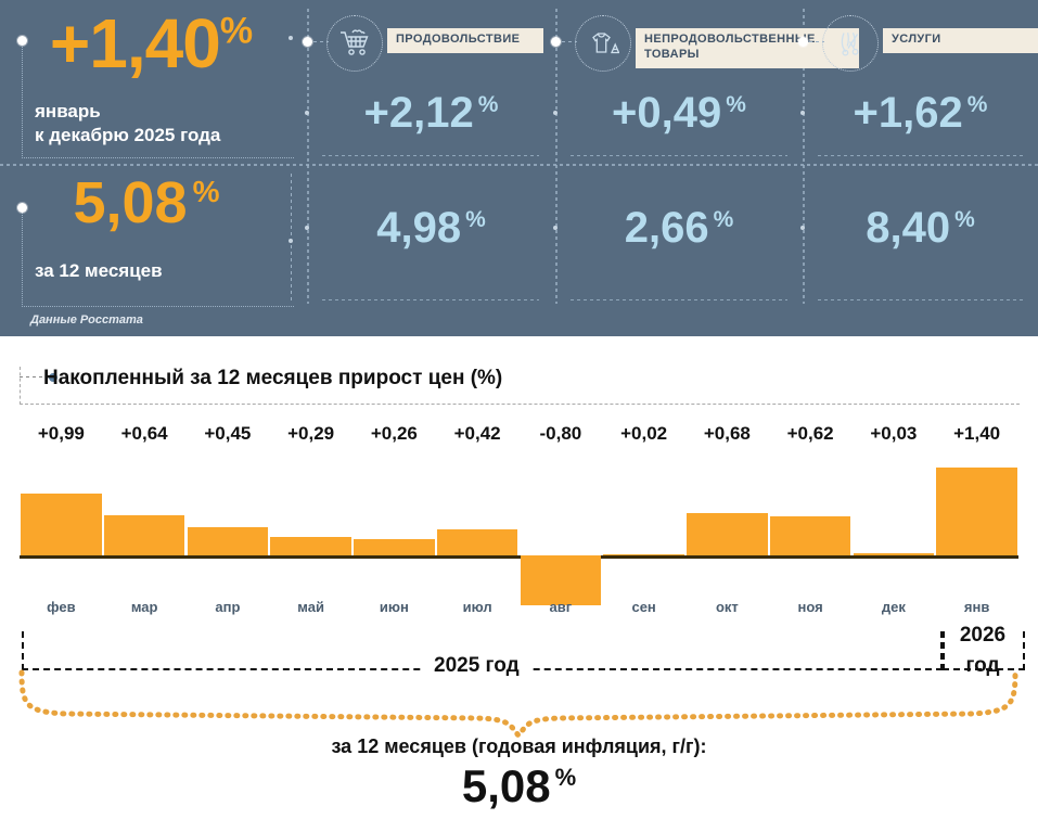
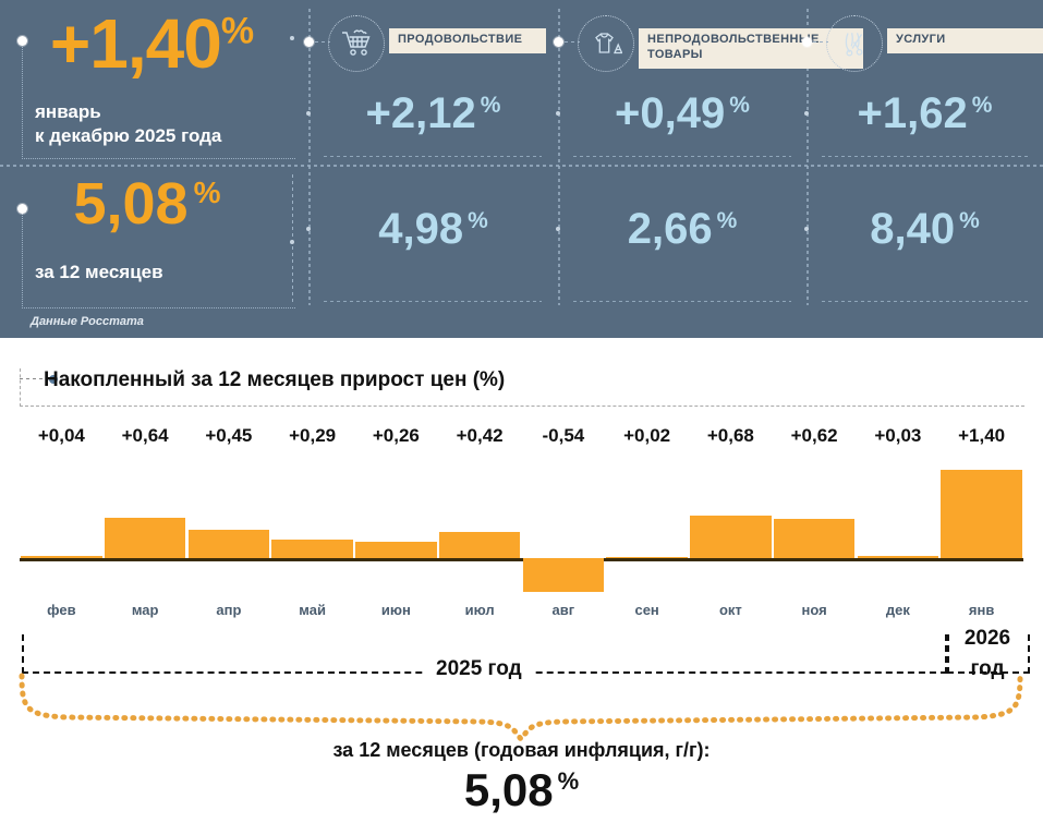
фев: +0,99 -> +0,04
авг: -0,80 -> -0,54
